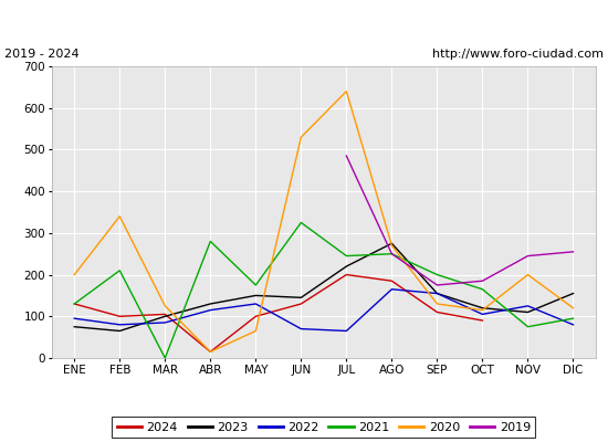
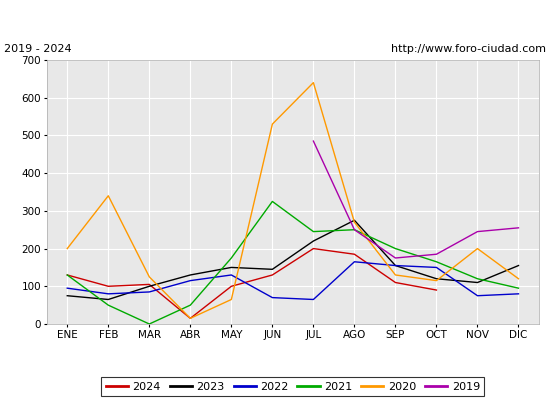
2021/FEB: 210 -> 50
2021/ABR: 280 -> 50
2022/OCT: 105 -> 150
2022/NOV: 125 -> 75
2021/NOV: 75 -> 120
